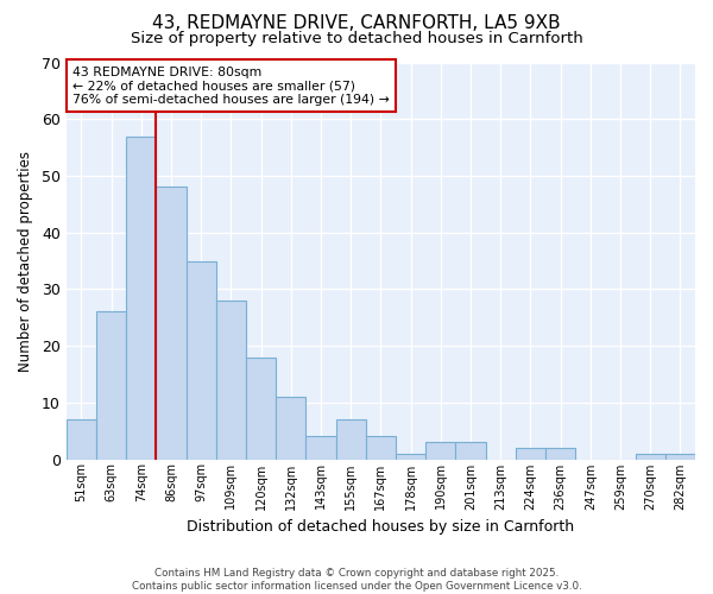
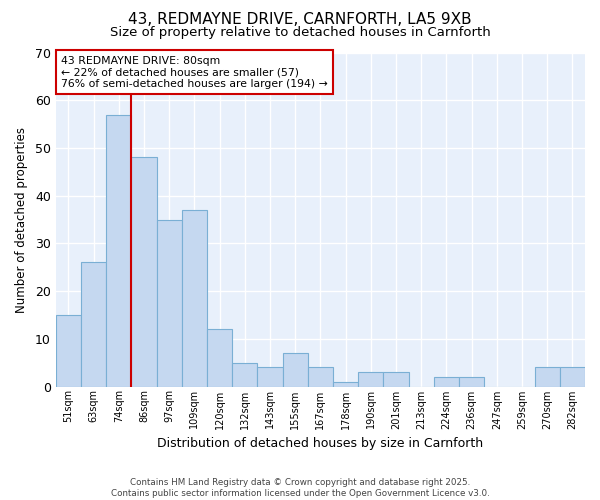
51sqm: 7 -> 15
109sqm: 28 -> 37
120sqm: 18 -> 12
132sqm: 11 -> 5
270sqm: 1 -> 4
282sqm: 1 -> 4
